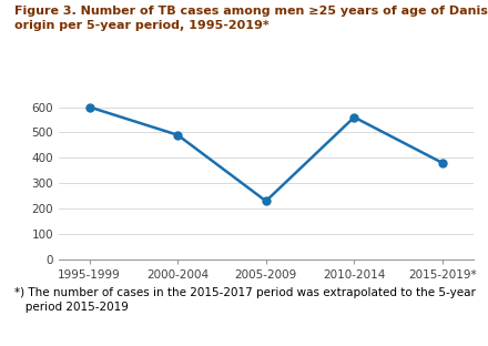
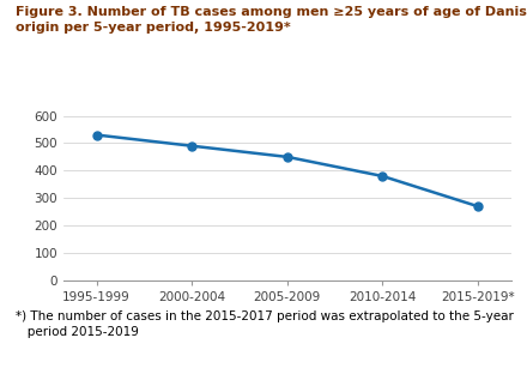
1995-1999: 600 -> 530
2005-2009: 230 -> 450
2010-2014: 560 -> 380
2015-2019*: 380 -> 270
